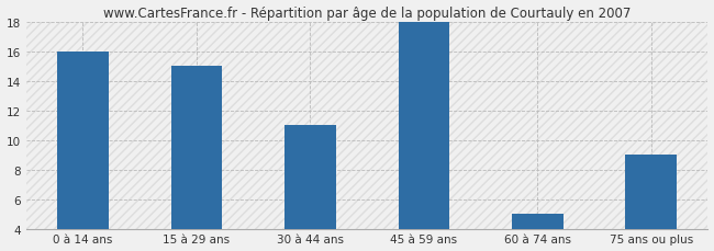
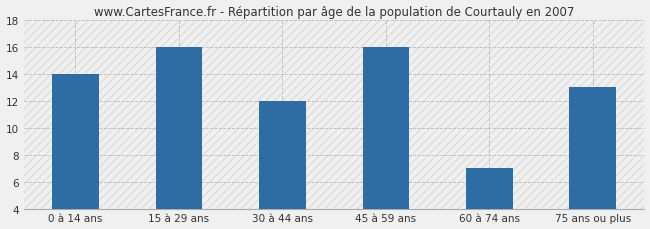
0 à 14 ans: 16 -> 14
15 à 29 ans: 15 -> 16
30 à 44 ans: 11 -> 12
45 à 59 ans: 18 -> 16
60 à 74 ans: 5 -> 7
75 ans ou plus: 9 -> 13
